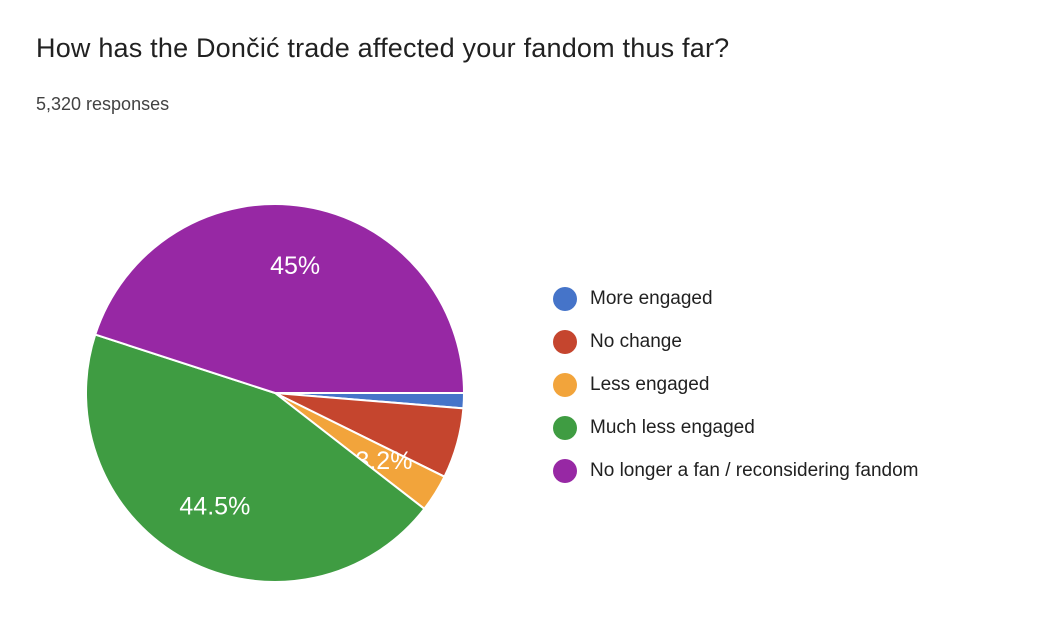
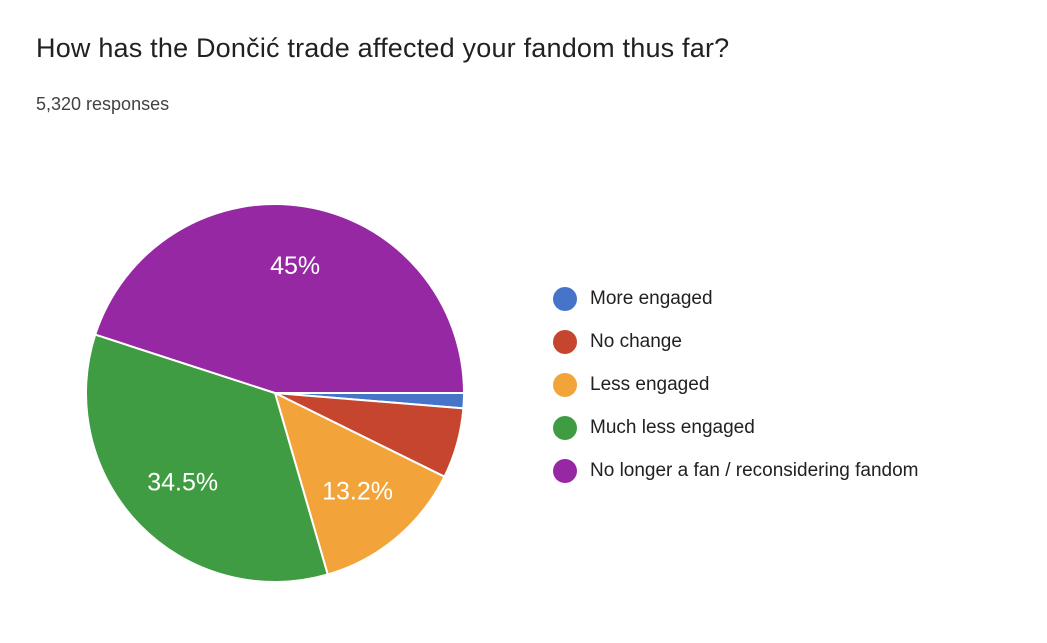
Less engaged: 3.2% -> 13.2%
Much less engaged: 44.5% -> 34.5%
